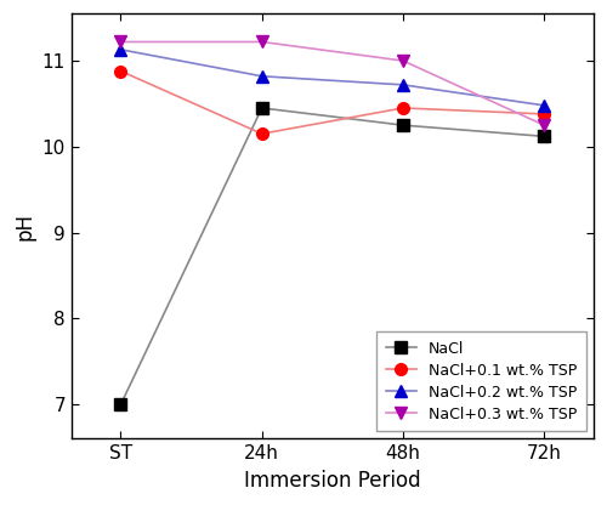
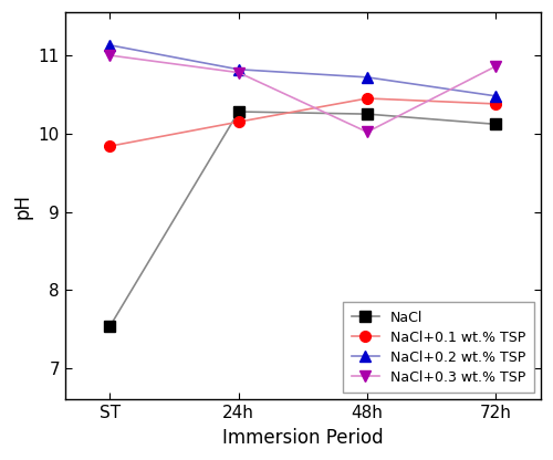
NaCl/ST: 7.00 -> 7.54
NaCl+0.1 wt.% TSP/ST: 10.88 -> 9.84
NaCl+0.3 wt.% TSP/ST: 11.22 -> 11.00
NaCl/24h: 10.45 -> 10.28
NaCl+0.3 wt.% TSP/24h: 11.22 -> 10.78
NaCl+0.3 wt.% TSP/48h: 11.00 -> 10.02
NaCl+0.3 wt.% TSP/72h: 10.25 -> 10.86
